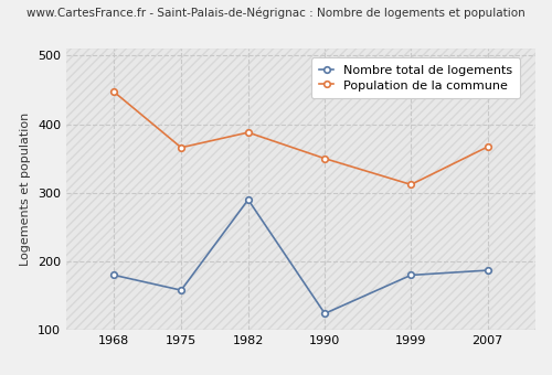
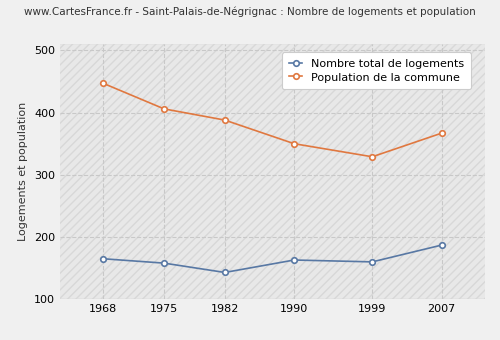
Nombre total de logements/1968: 180 -> 165
Population de la commune/1975: 366 -> 406
Nombre total de logements/1982: 290 -> 143
Nombre total de logements/1990: 124 -> 163
Nombre total de logements/1999: 180 -> 160
Population de la commune/1999: 312 -> 329
